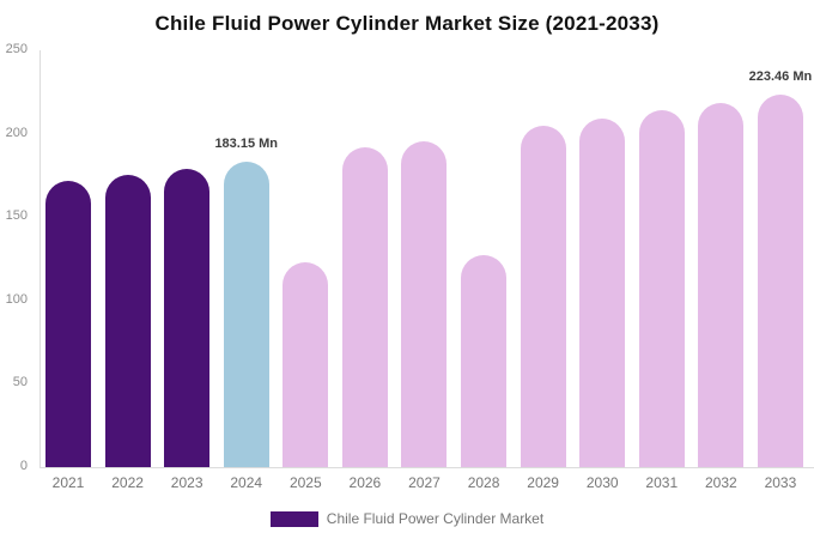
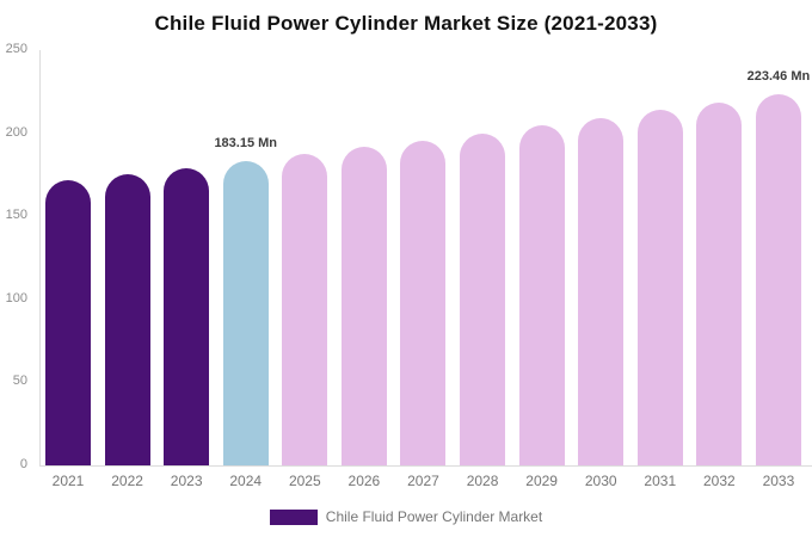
2025: 123 -> 187
2028: 127 -> 200
